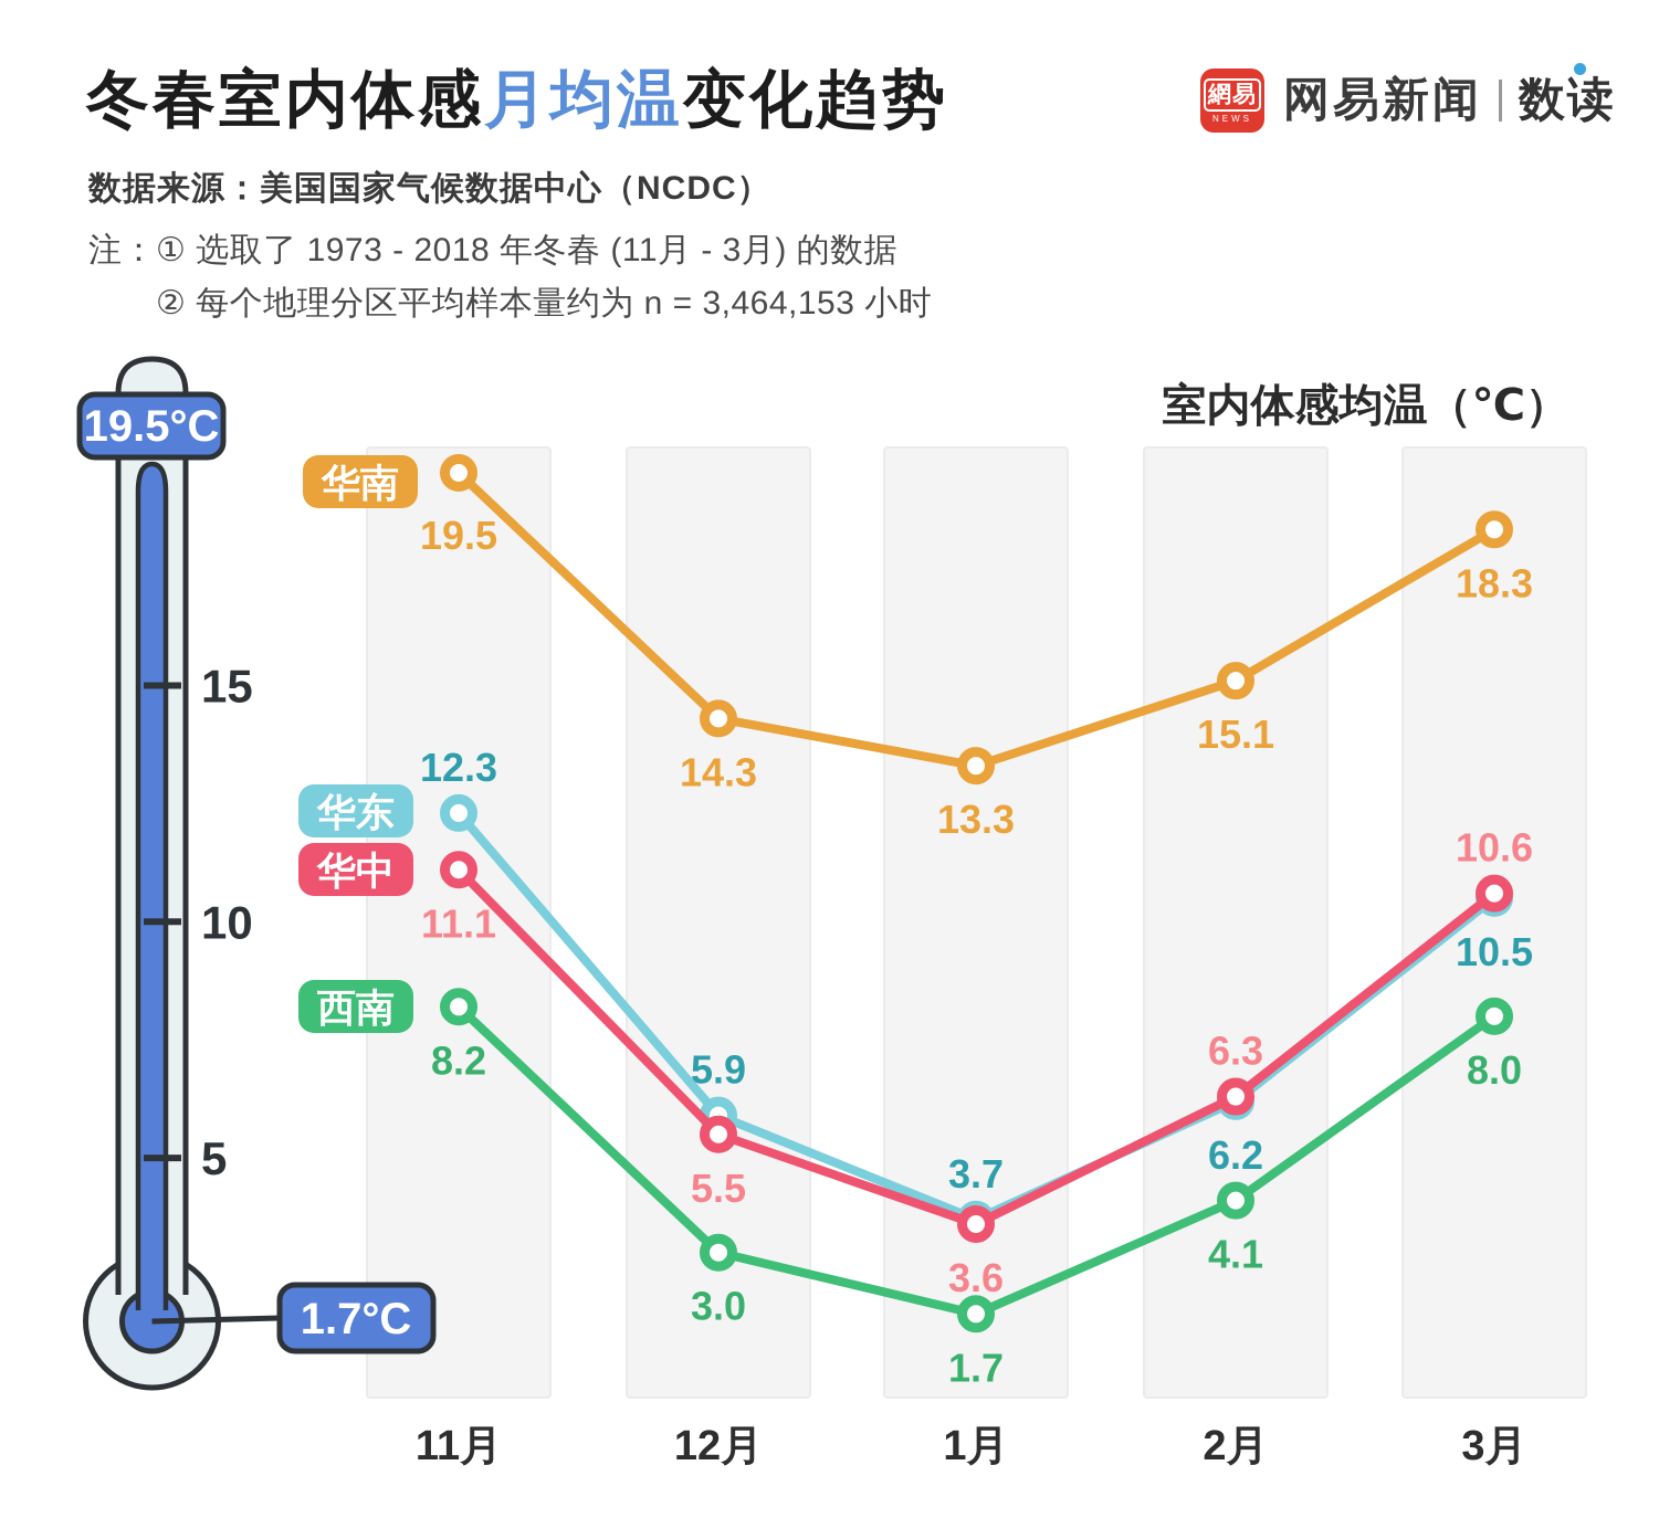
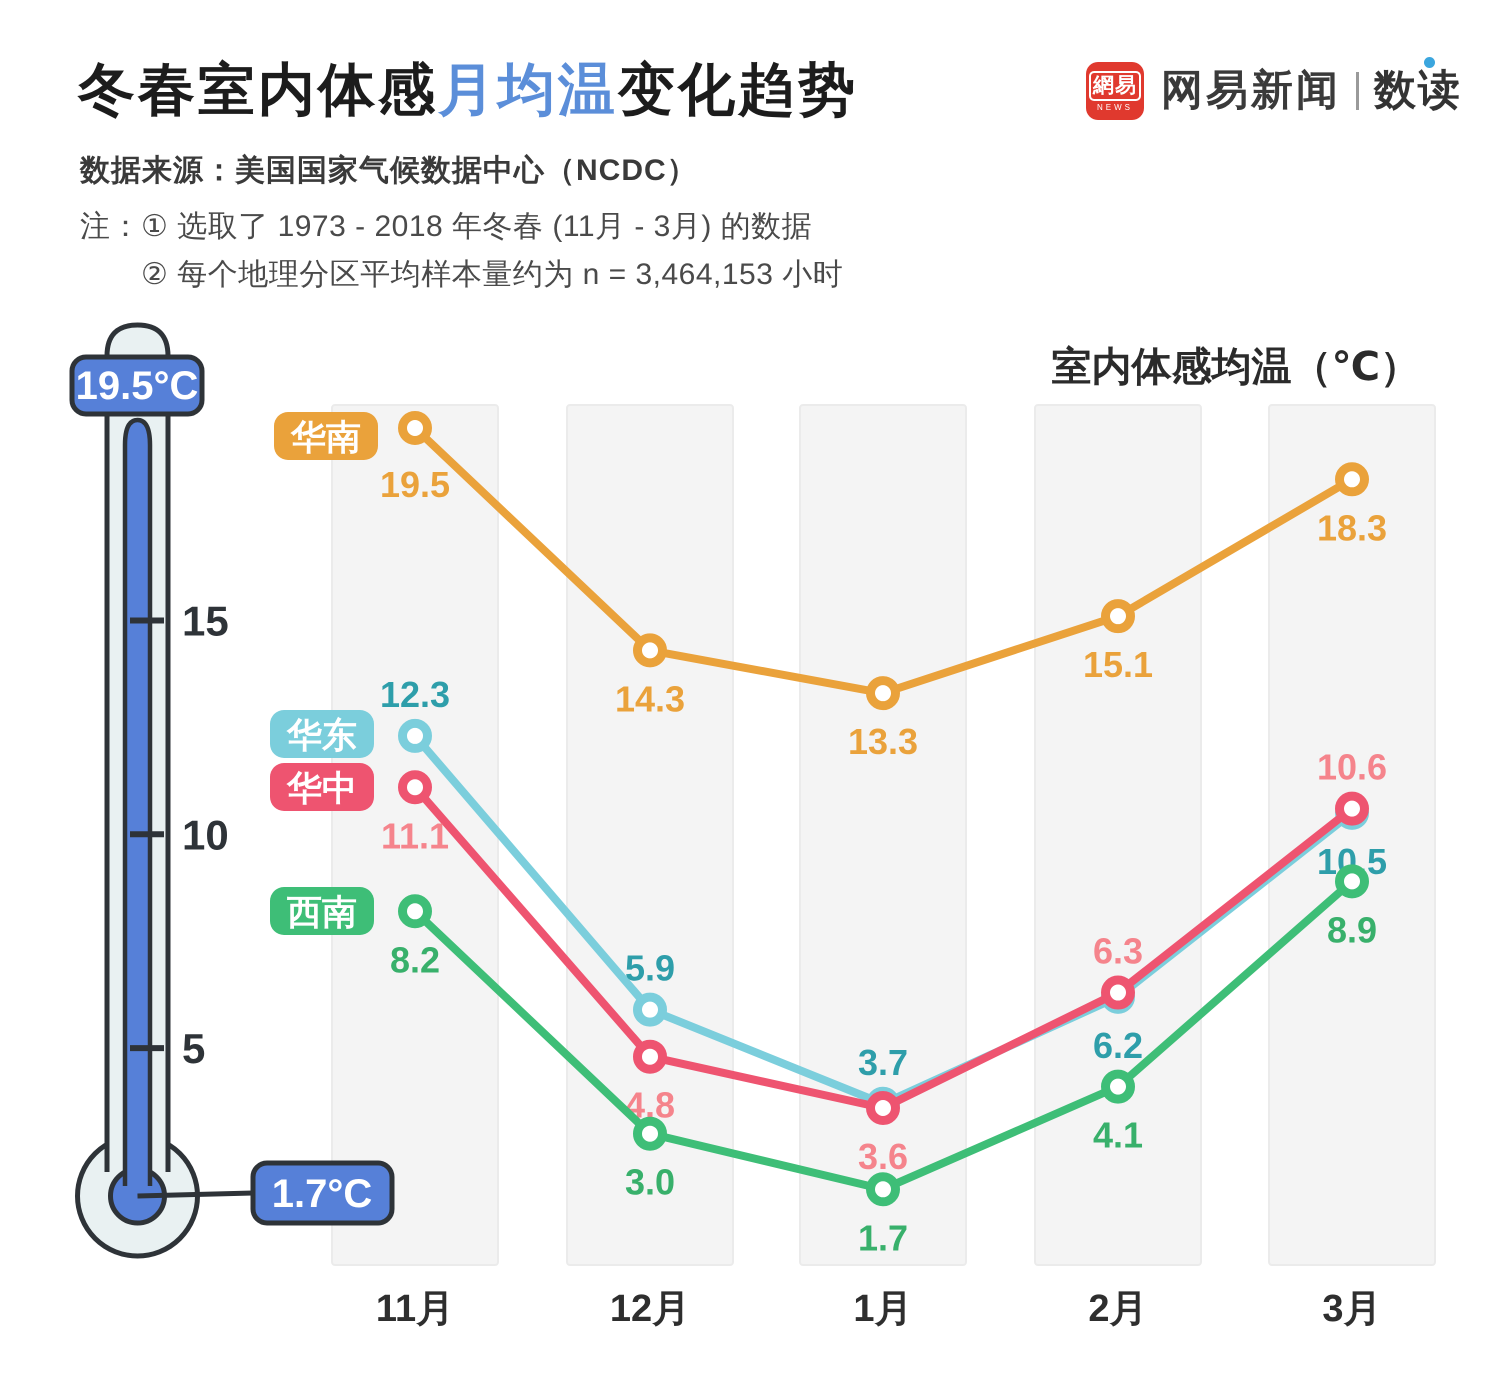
华中/12月: 5.5 -> 4.8
西南/3月: 8.0 -> 8.9
